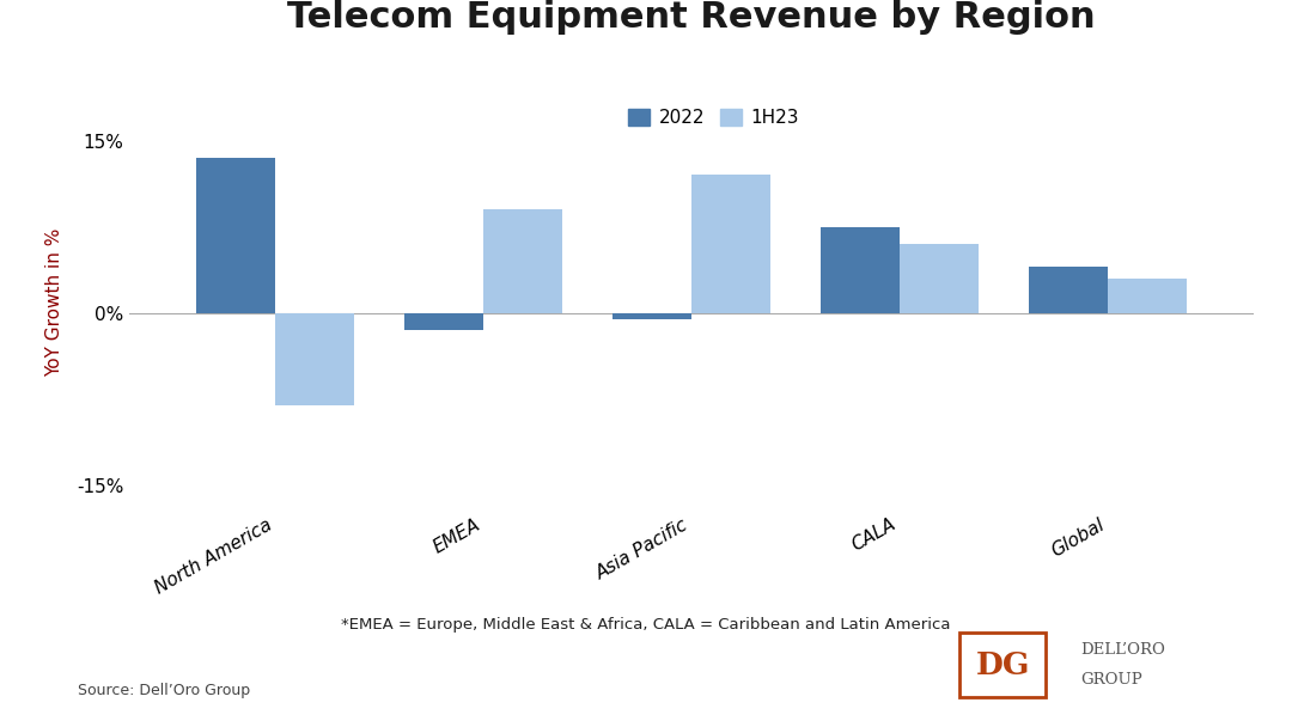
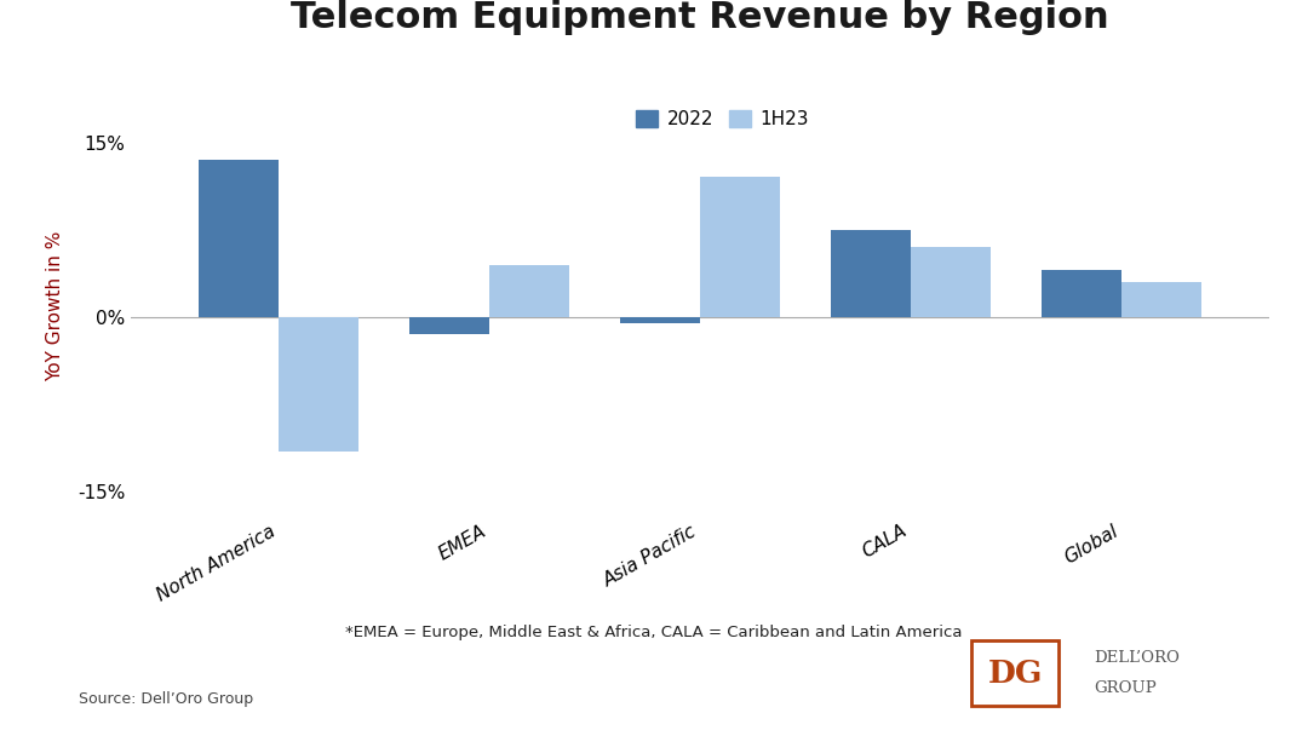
1H23/North America: -8.0% -> -11.5%
1H23/EMEA: 9.0% -> 4.5%
